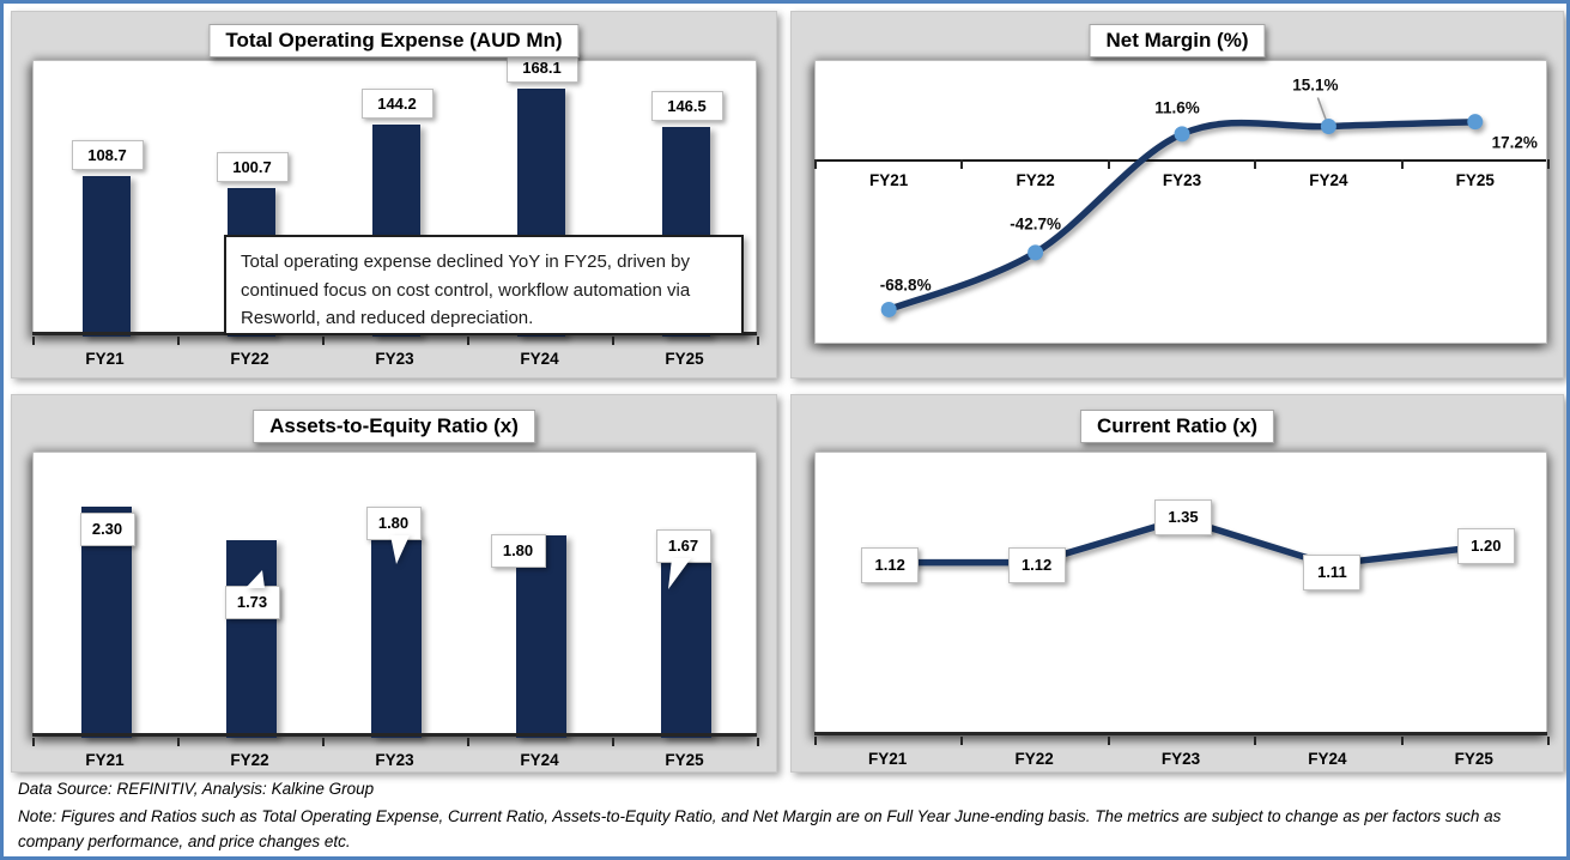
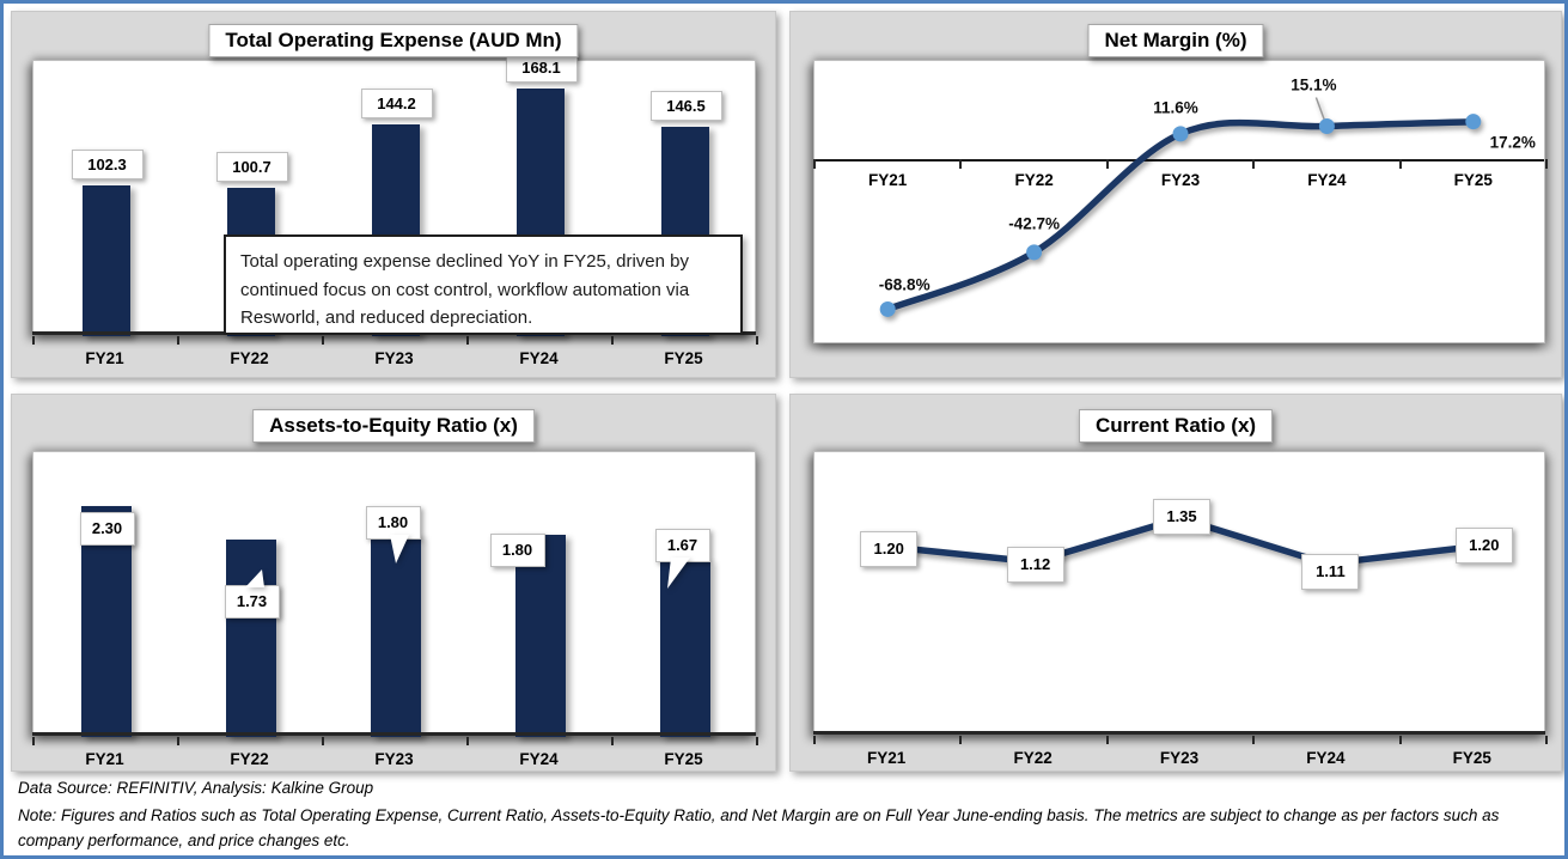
Total Operating Expense (AUD Mn)/FY21: 108.7 -> 102.3
Current Ratio (x)/FY21: 1.12 -> 1.20
